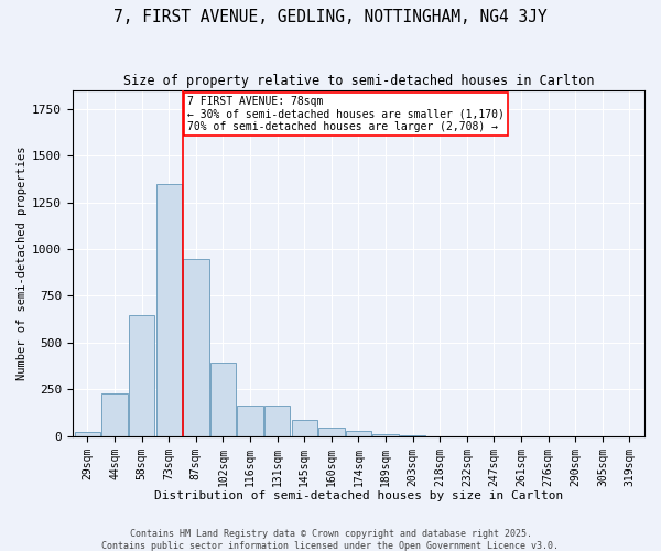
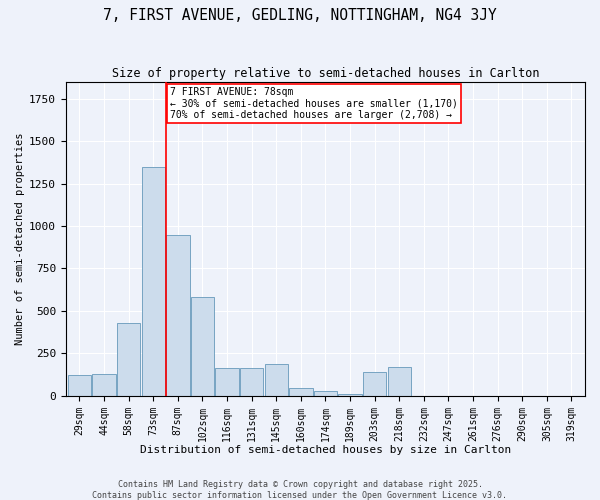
29sqm: 20 -> 120
44sqm: 230 -> 130
58sqm: 640 -> 430
102sqm: 400 -> 580
145sqm: 90 -> 190
203sqm: 0 -> 140
218sqm: 0 -> 170
